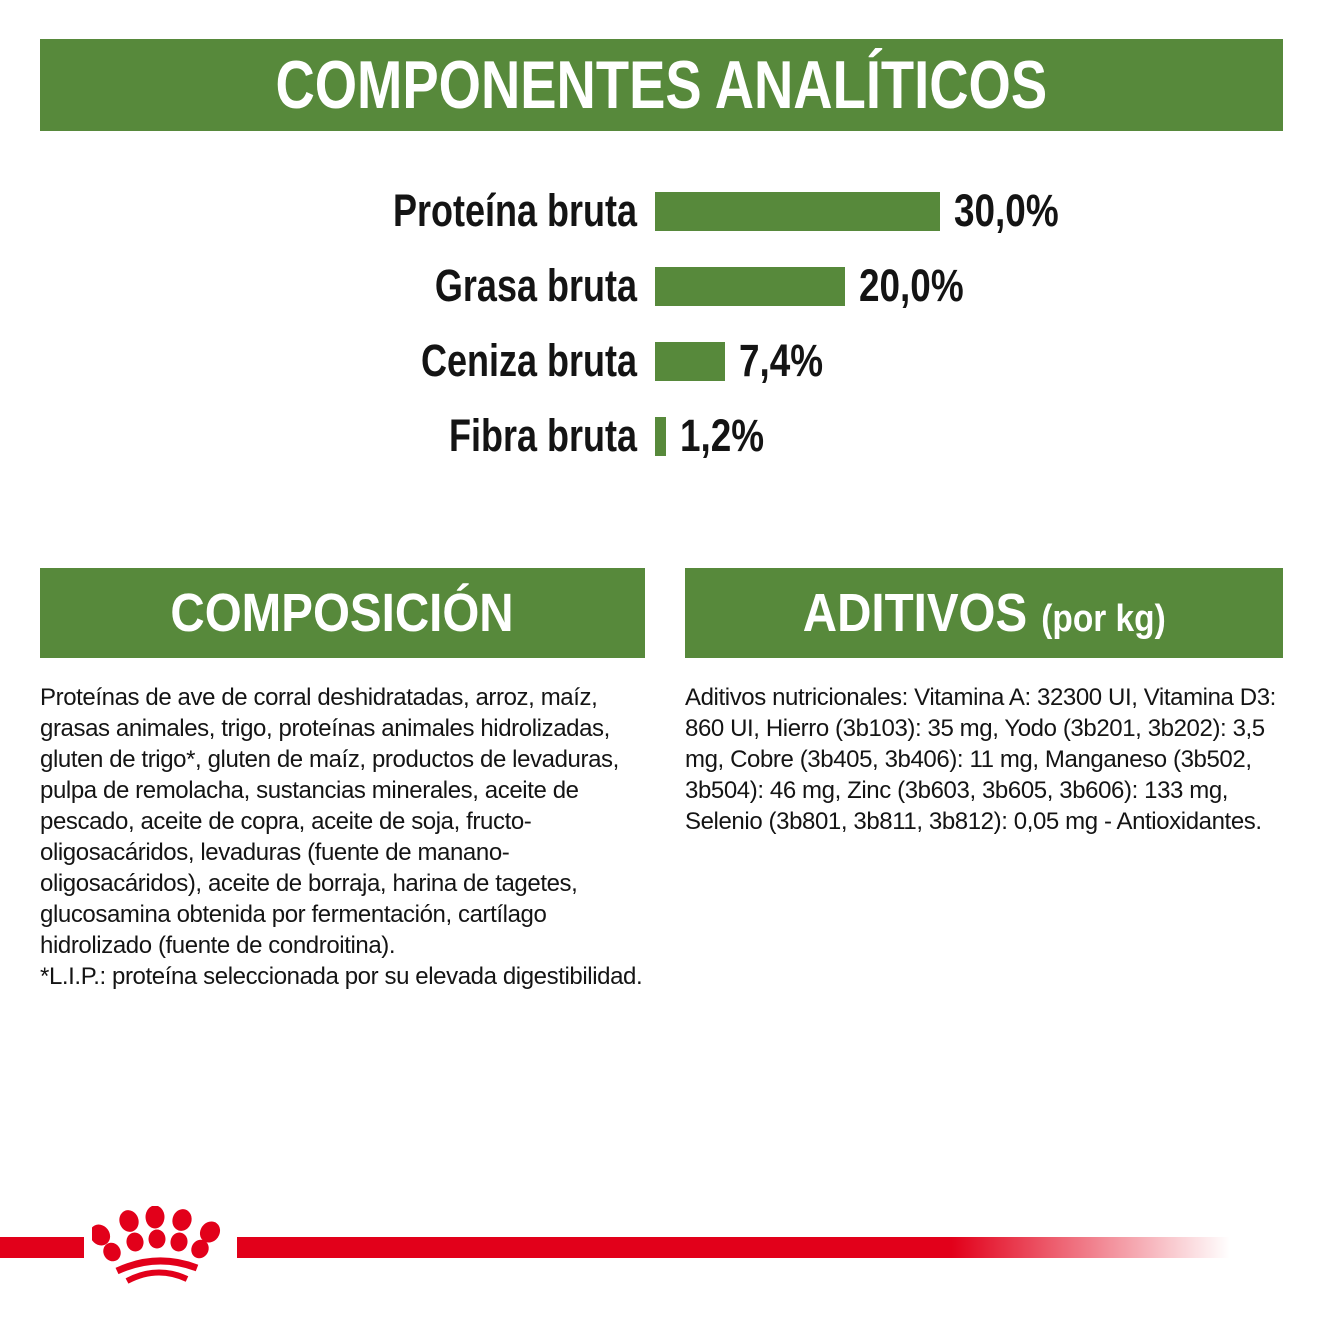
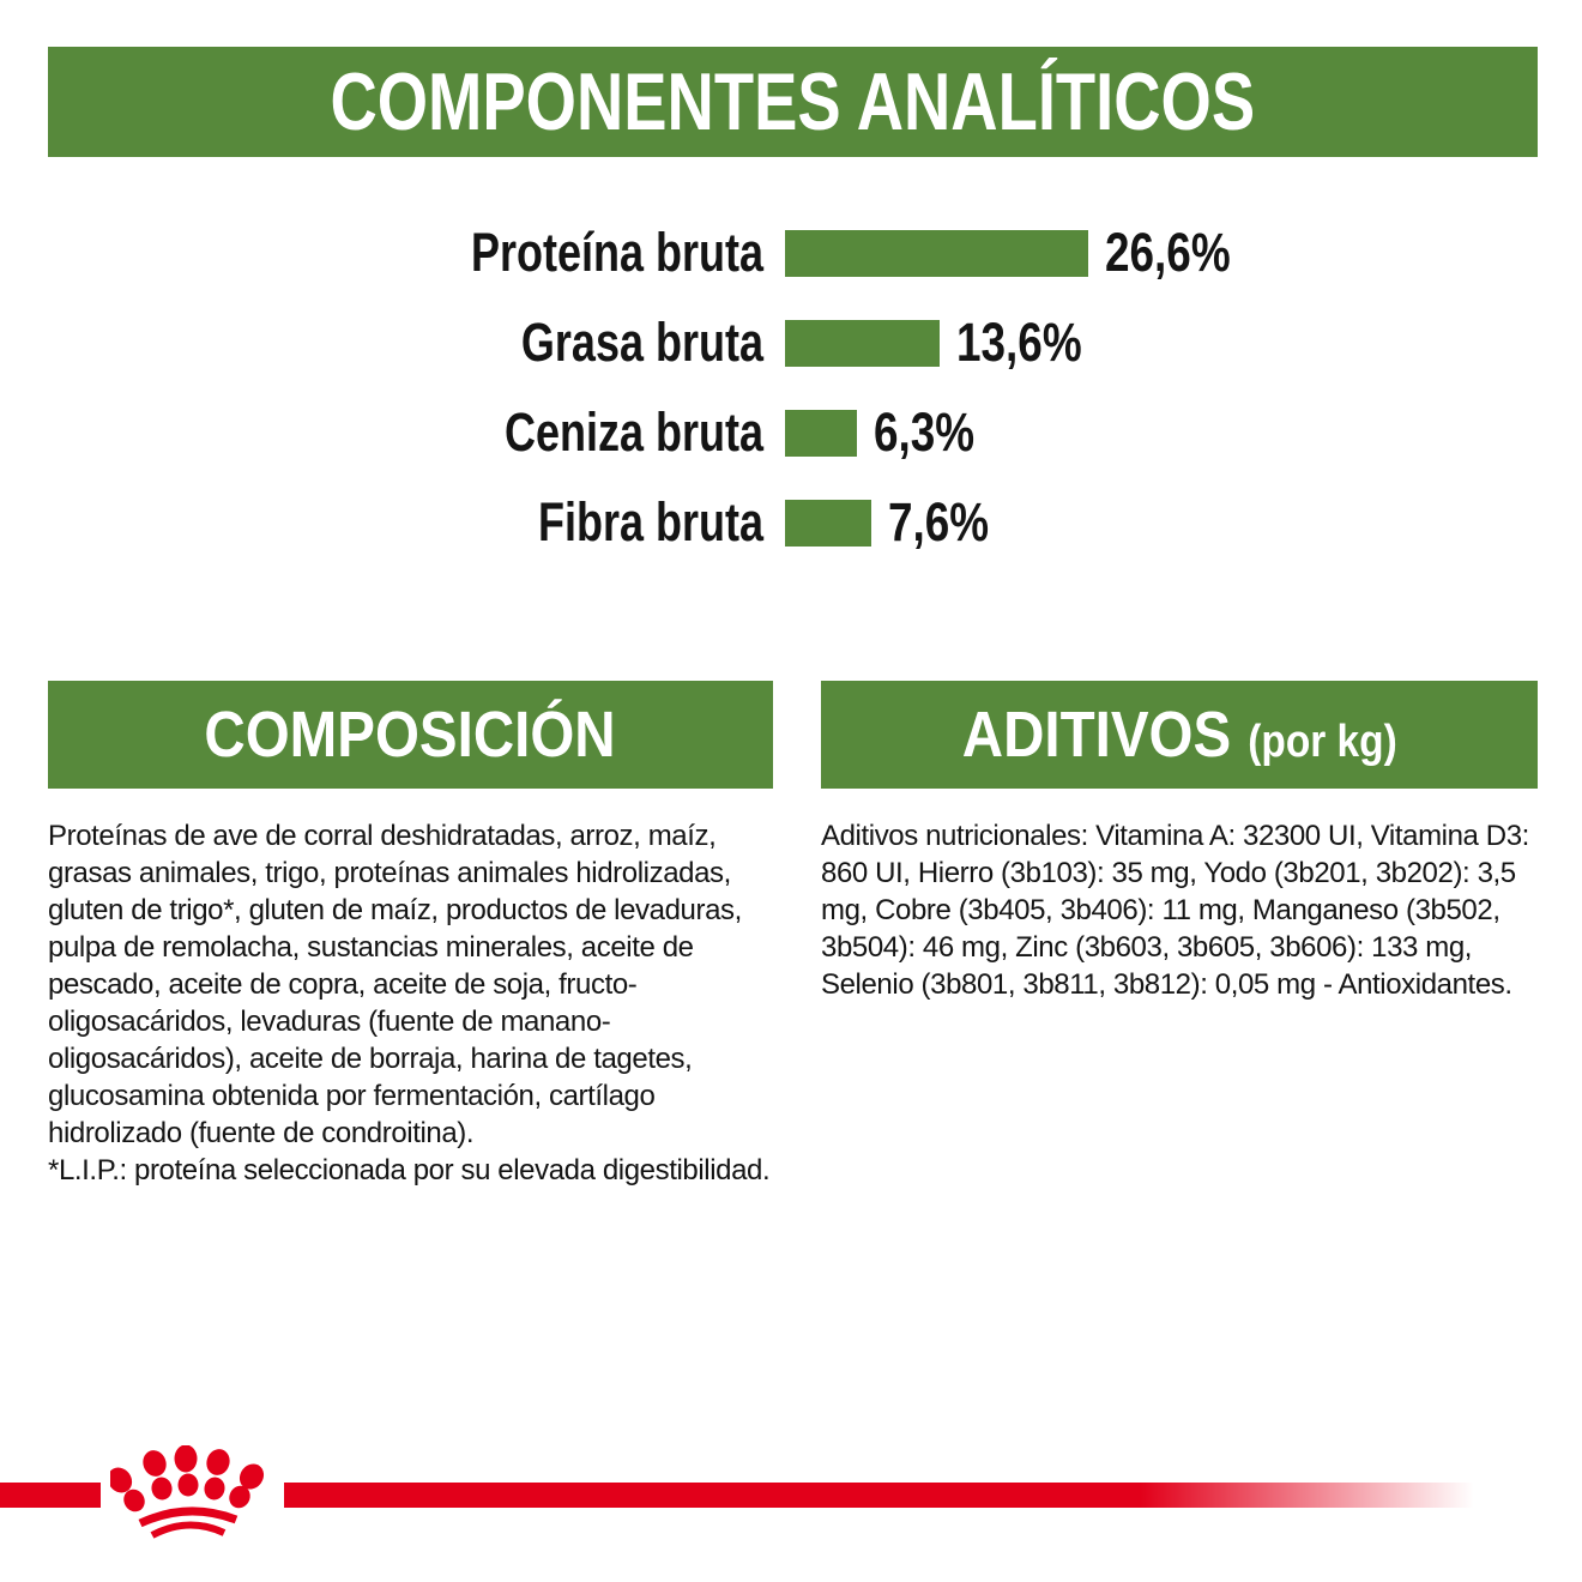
Proteína bruta: 30,0% -> 26,6%
Grasa bruta: 20,0% -> 13,6%
Ceniza bruta: 7,4% -> 6,3%
Fibra bruta: 1,2% -> 7,6%
